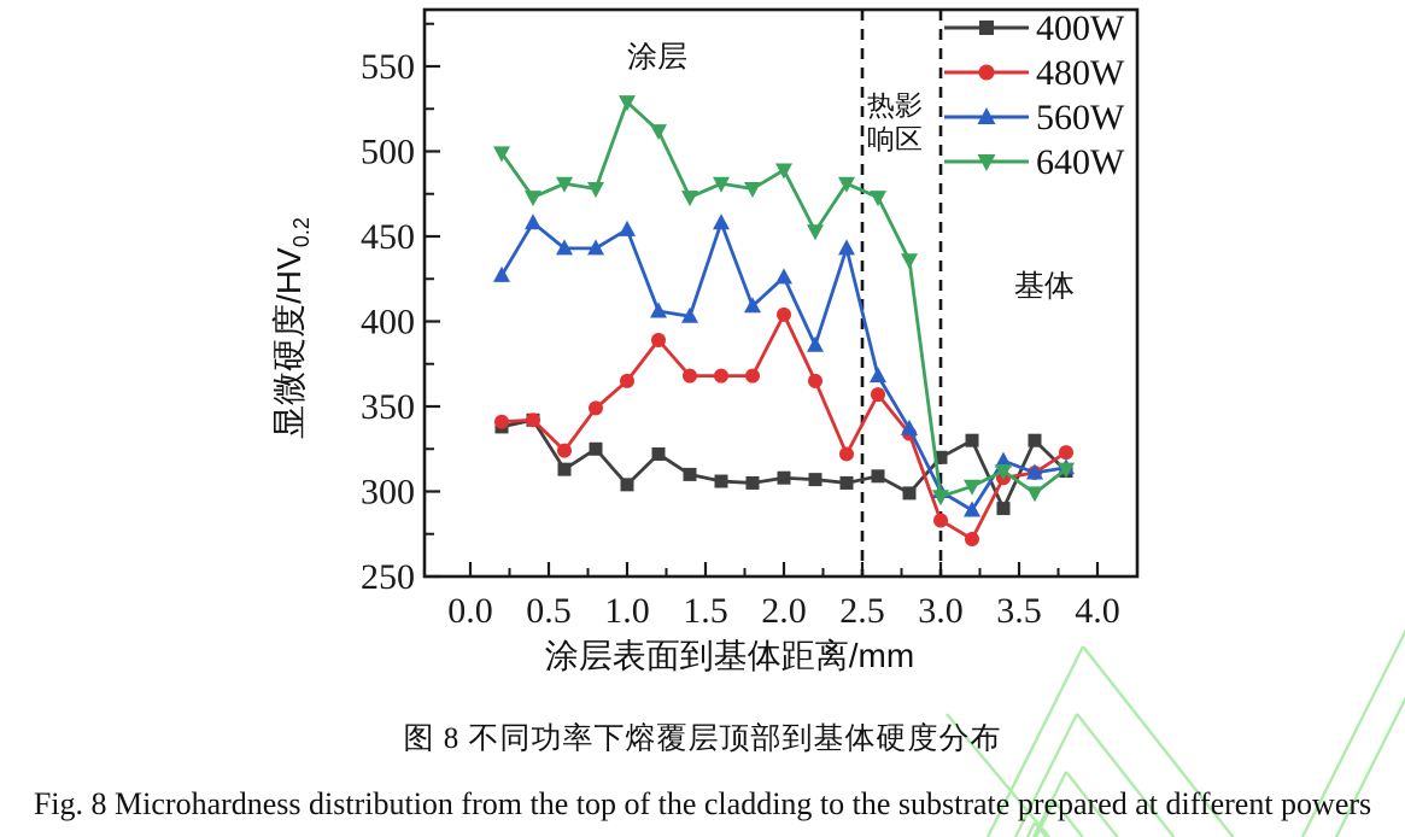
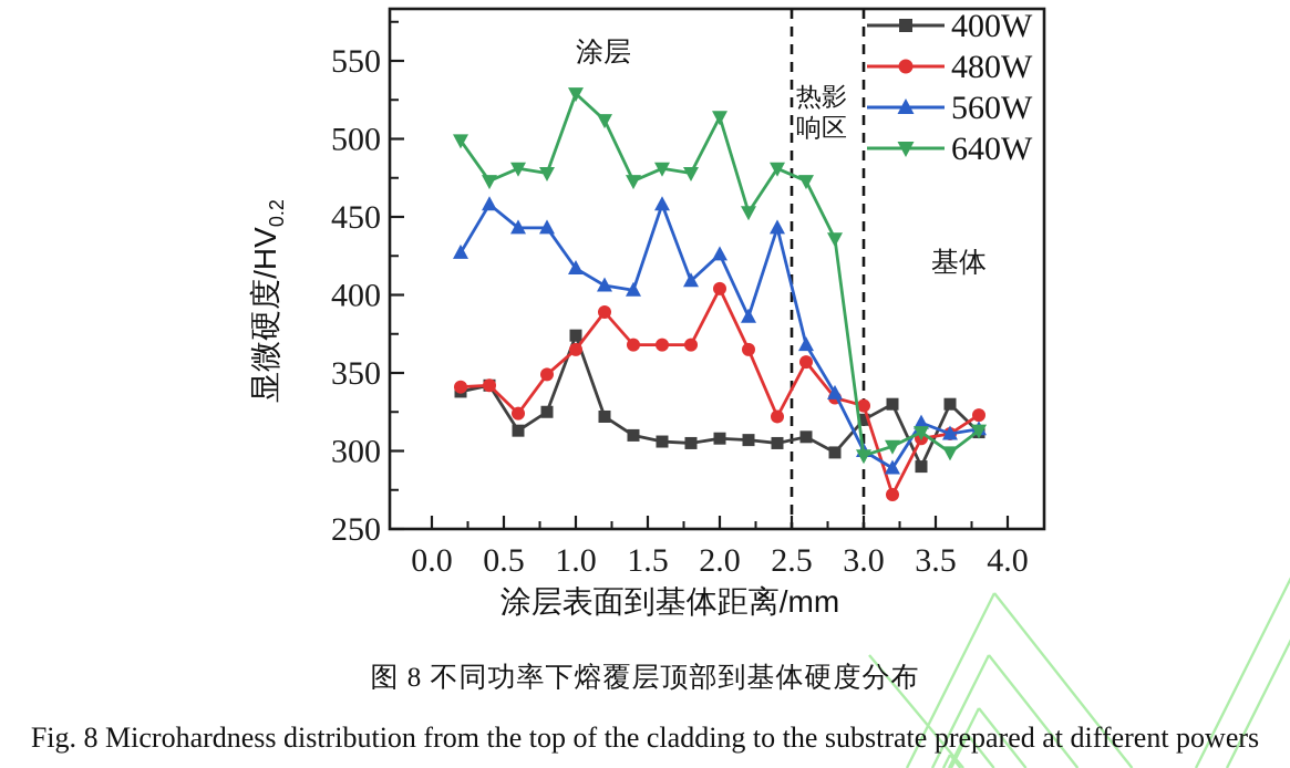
400W/1.0: 304 -> 374
560W/1.0: 454 -> 417
640W/2.0: 489 -> 514
480W/3.0: 283 -> 329
